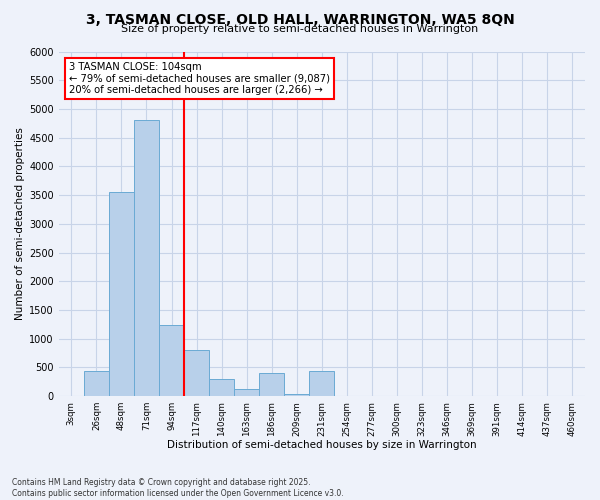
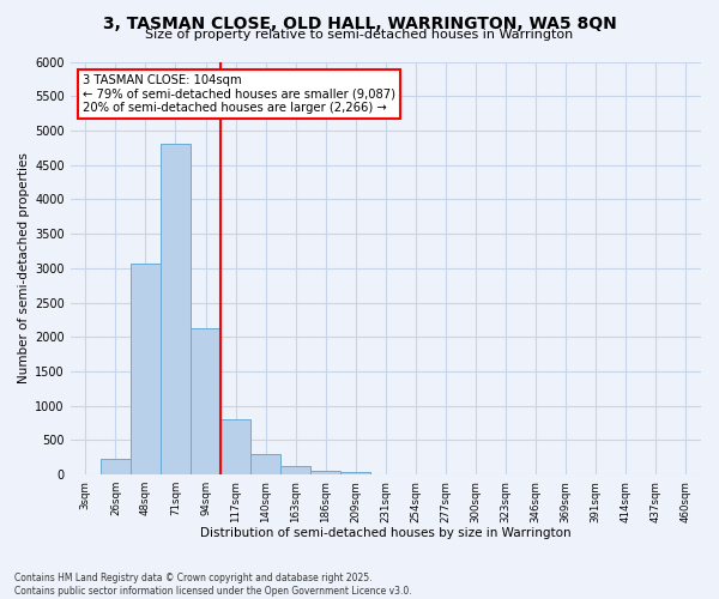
26sqm: 440 -> 230
48sqm: 3560 -> 3060
94sqm: 1240 -> 2130
186sqm: 400 -> 60
231sqm: 440 -> 10
